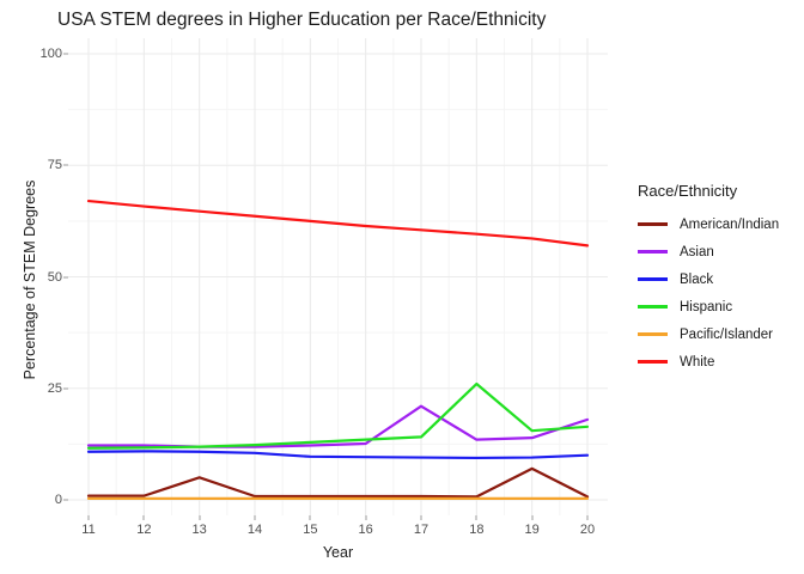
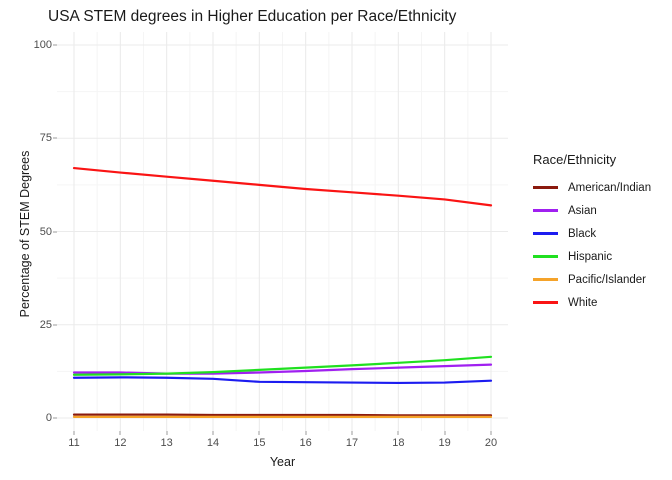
American/Indian/13: 5 -> 1
Asian/17: 21 -> 13
Hispanic/18: 26 -> 15
American/Indian/19: 7 -> 1
Asian/20: 18 -> 14
